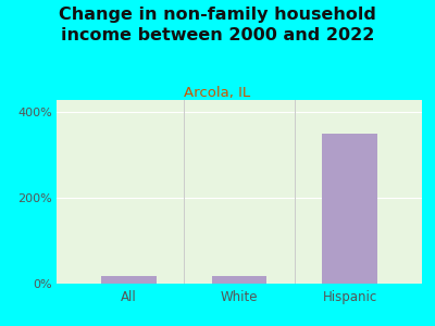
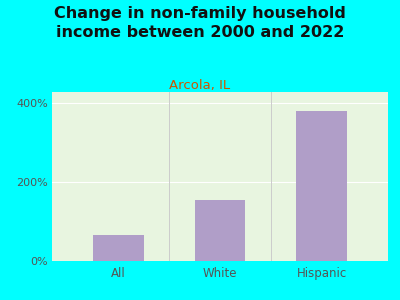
All: 18% -> 65%
White: 18% -> 155%
Hispanic: 350% -> 380%
